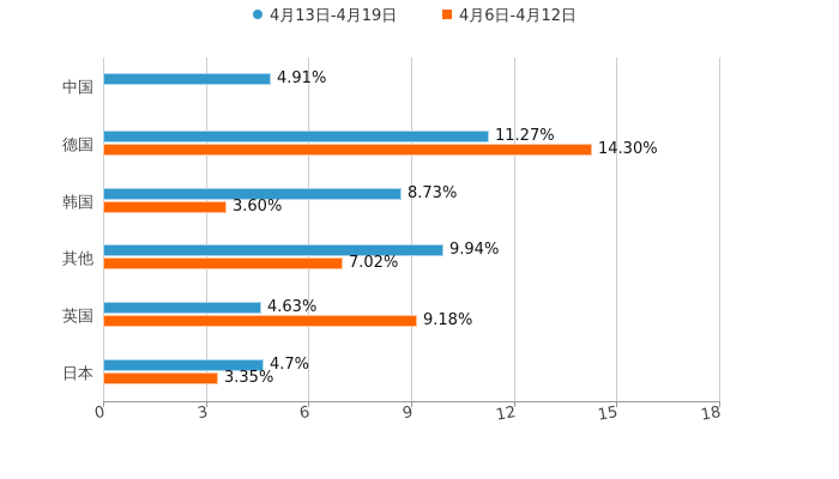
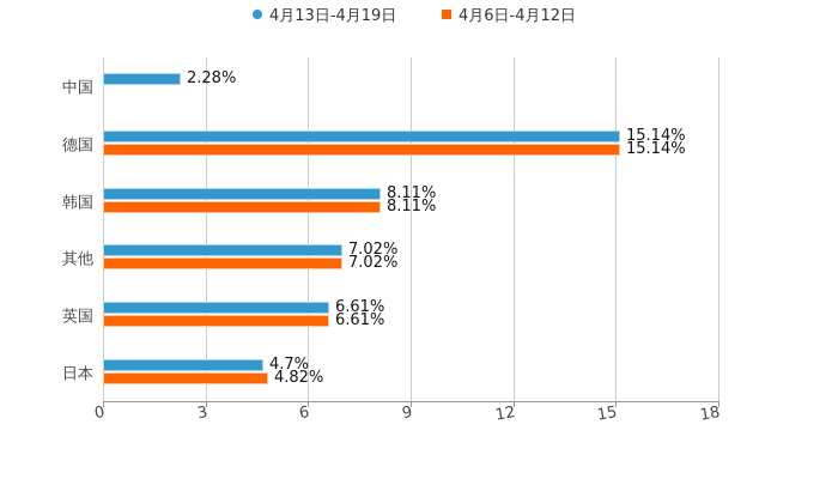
4月13日-4月19日/中国: 4.91% -> 2.28%
4月13日-4月19日/德国: 11.27% -> 15.14%
4月6日-4月12日/德国: 14.30% -> 15.14%
4月13日-4月19日/韩国: 8.73% -> 8.11%
4月6日-4月12日/韩国: 3.60% -> 8.11%
4月13日-4月19日/其他: 9.94% -> 7.02%
4月13日-4月19日/英国: 4.63% -> 6.61%
4月6日-4月12日/英国: 9.18% -> 6.61%
4月6日-4月12日/日本: 3.35% -> 4.82%
